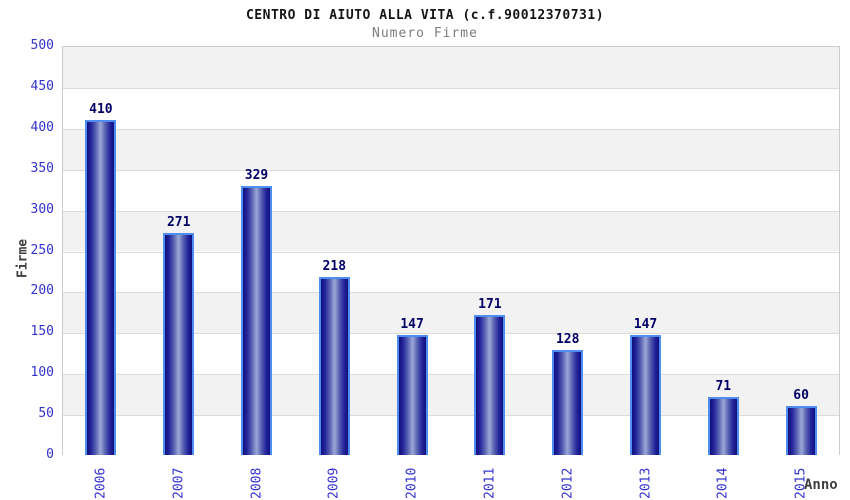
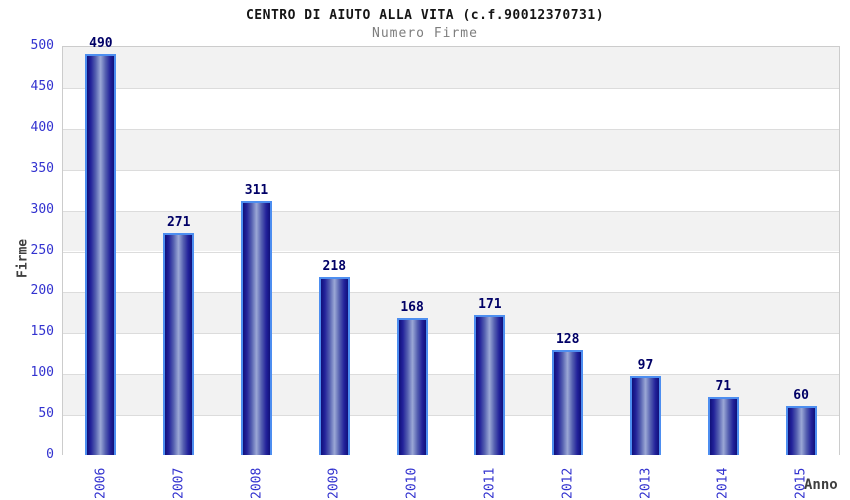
2006: 410 -> 490
2008: 329 -> 311
2010: 147 -> 168
2013: 147 -> 97
